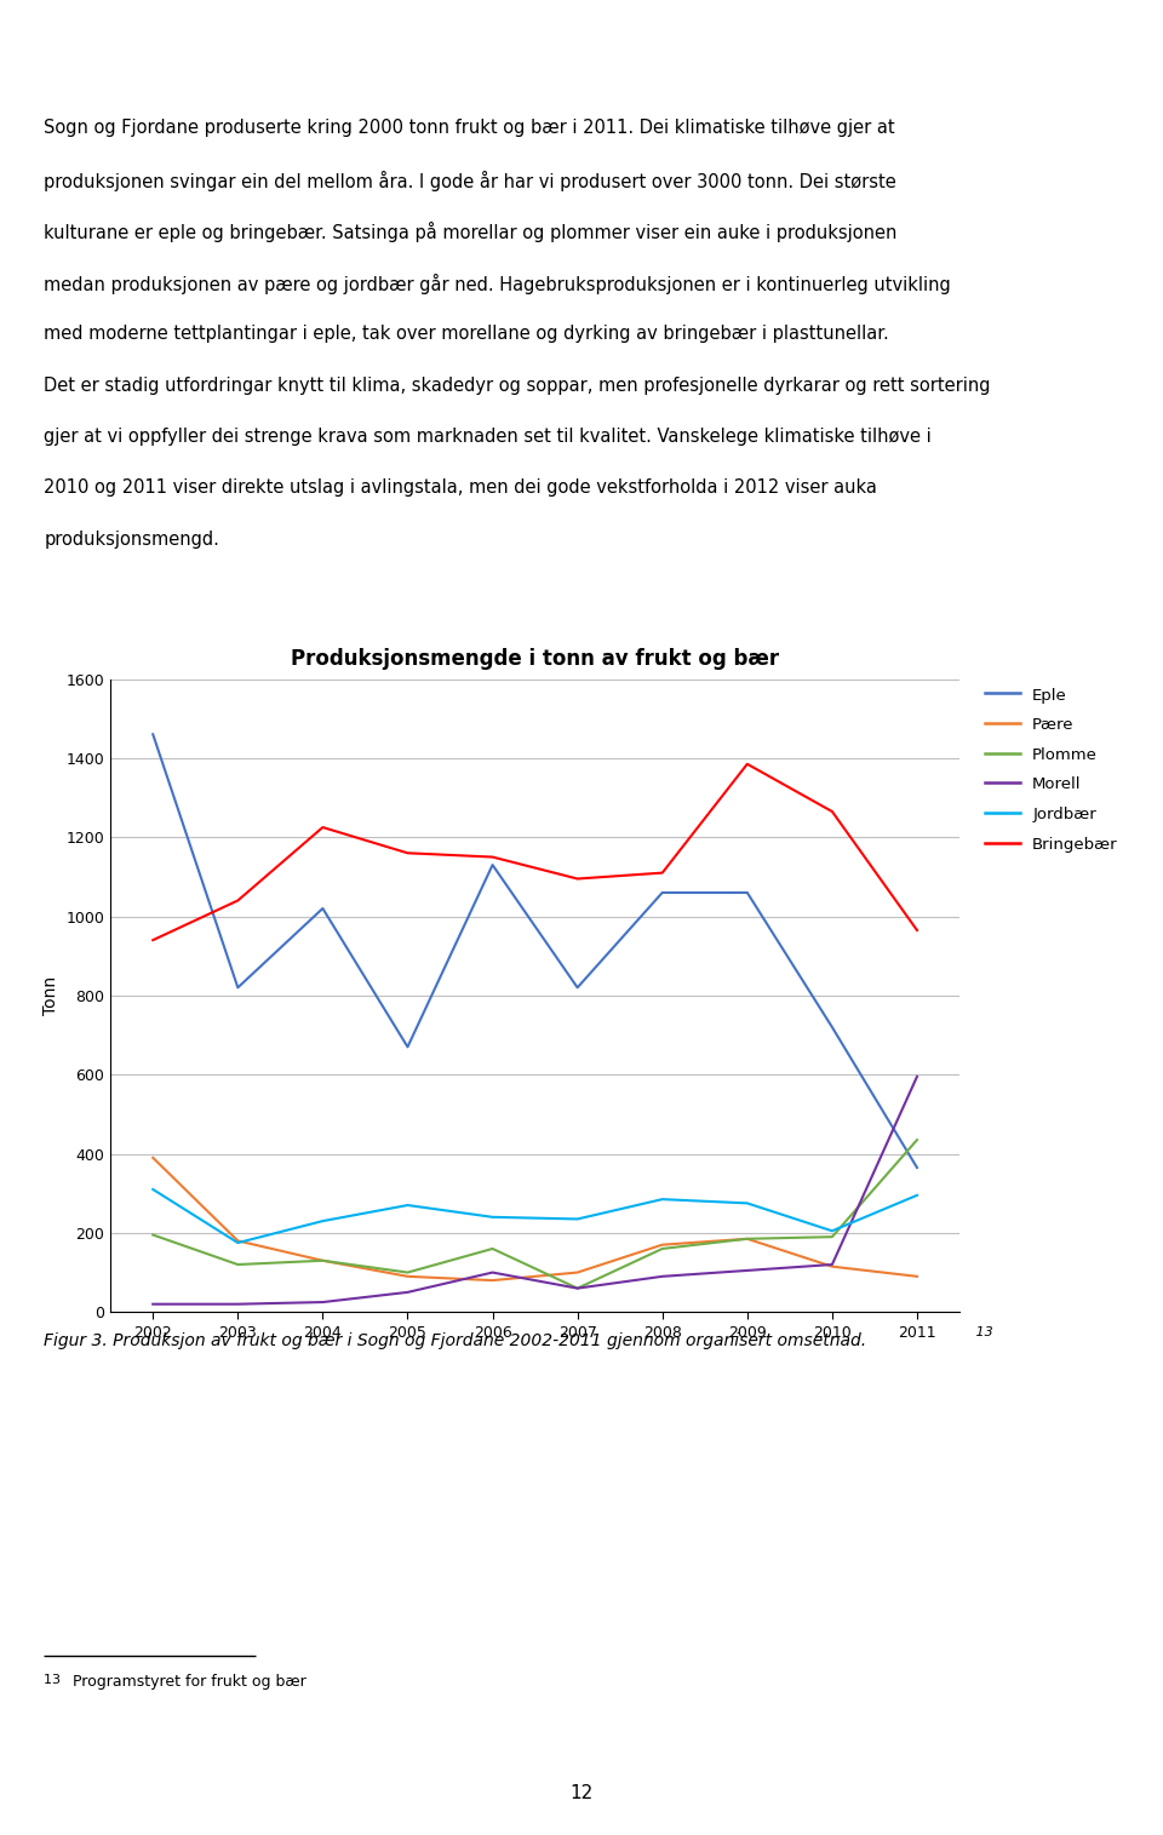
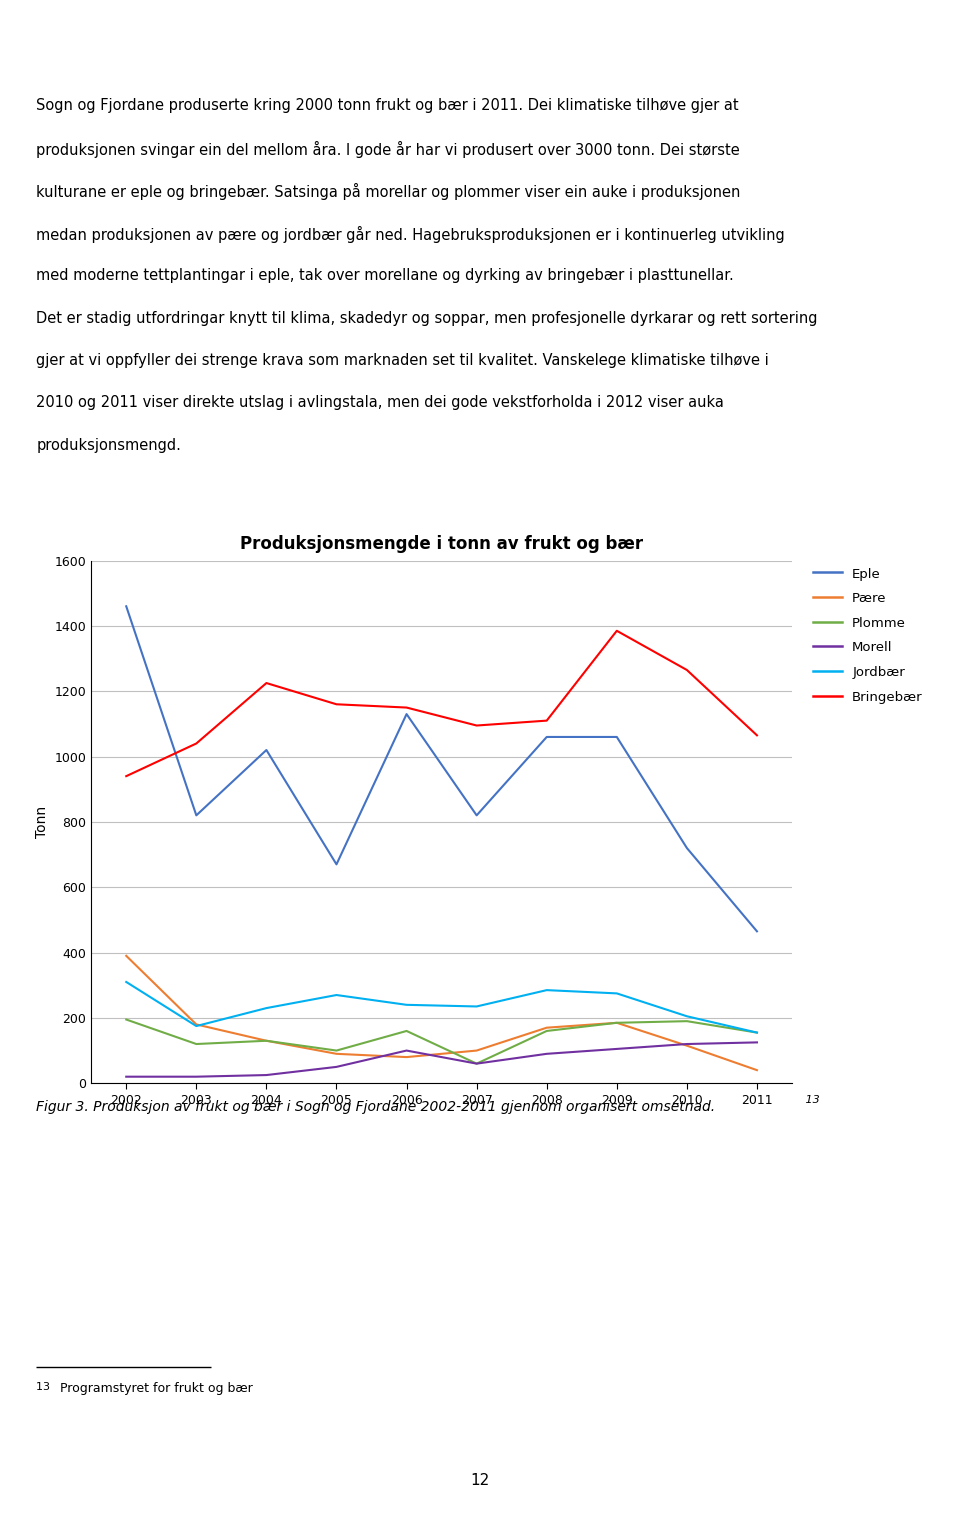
Eple/2011: 365 -> 465
Pære/2011: 90 -> 40
Plomme/2011: 435 -> 155
Morell/2011: 595 -> 125
Jordbær/2011: 295 -> 155
Bringebær/2011: 965 -> 1065
